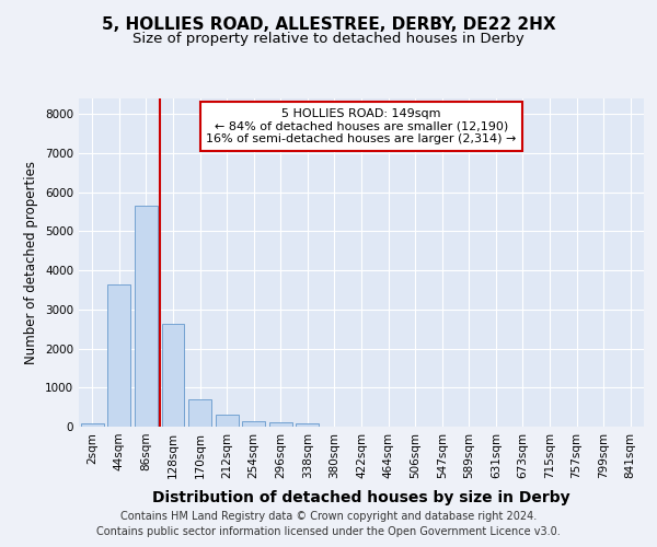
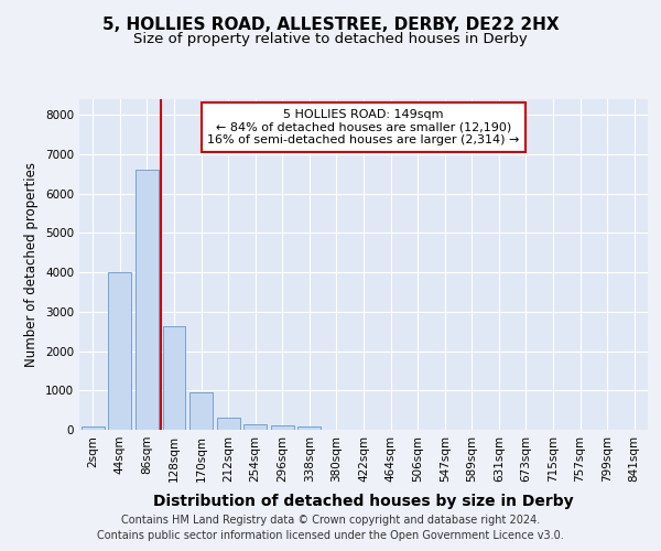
44sqm: 3650 -> 4000
86sqm: 5650 -> 6600
170sqm: 700 -> 960
